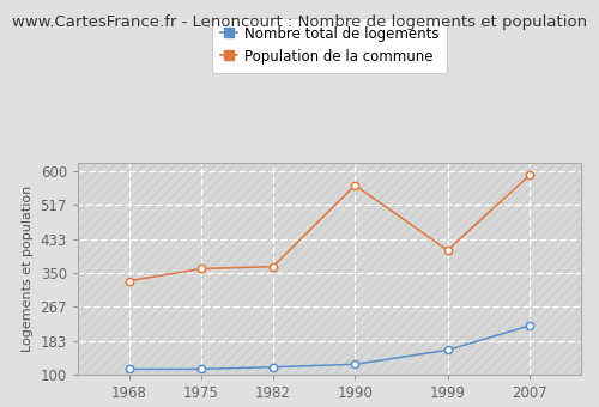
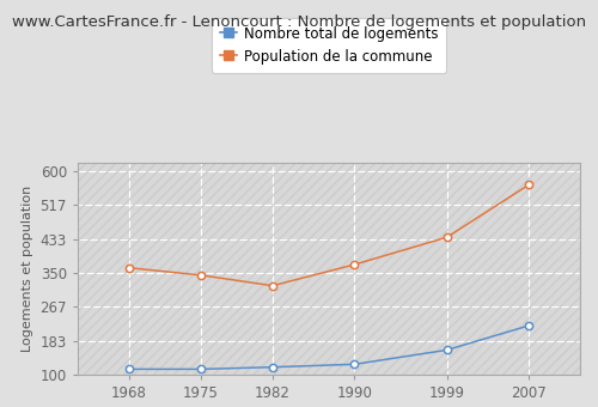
Population de la commune/1968: 330 -> 362
Population de la commune/1975: 360 -> 344
Population de la commune/1982: 365 -> 318
Population de la commune/1990: 565 -> 370
Population de la commune/1999: 405 -> 437
Population de la commune/2007: 590 -> 566
